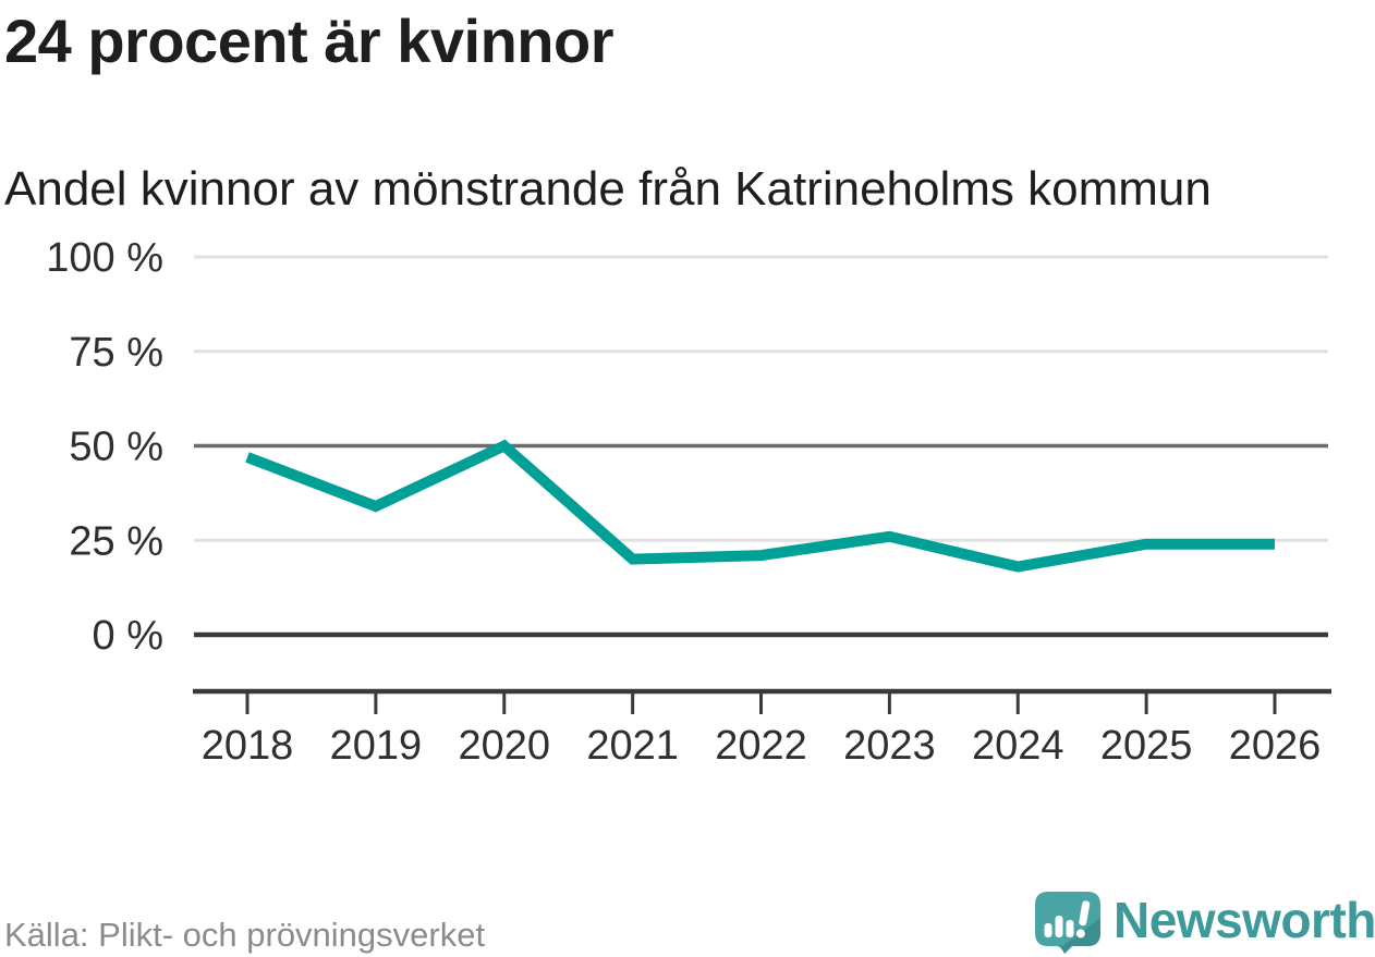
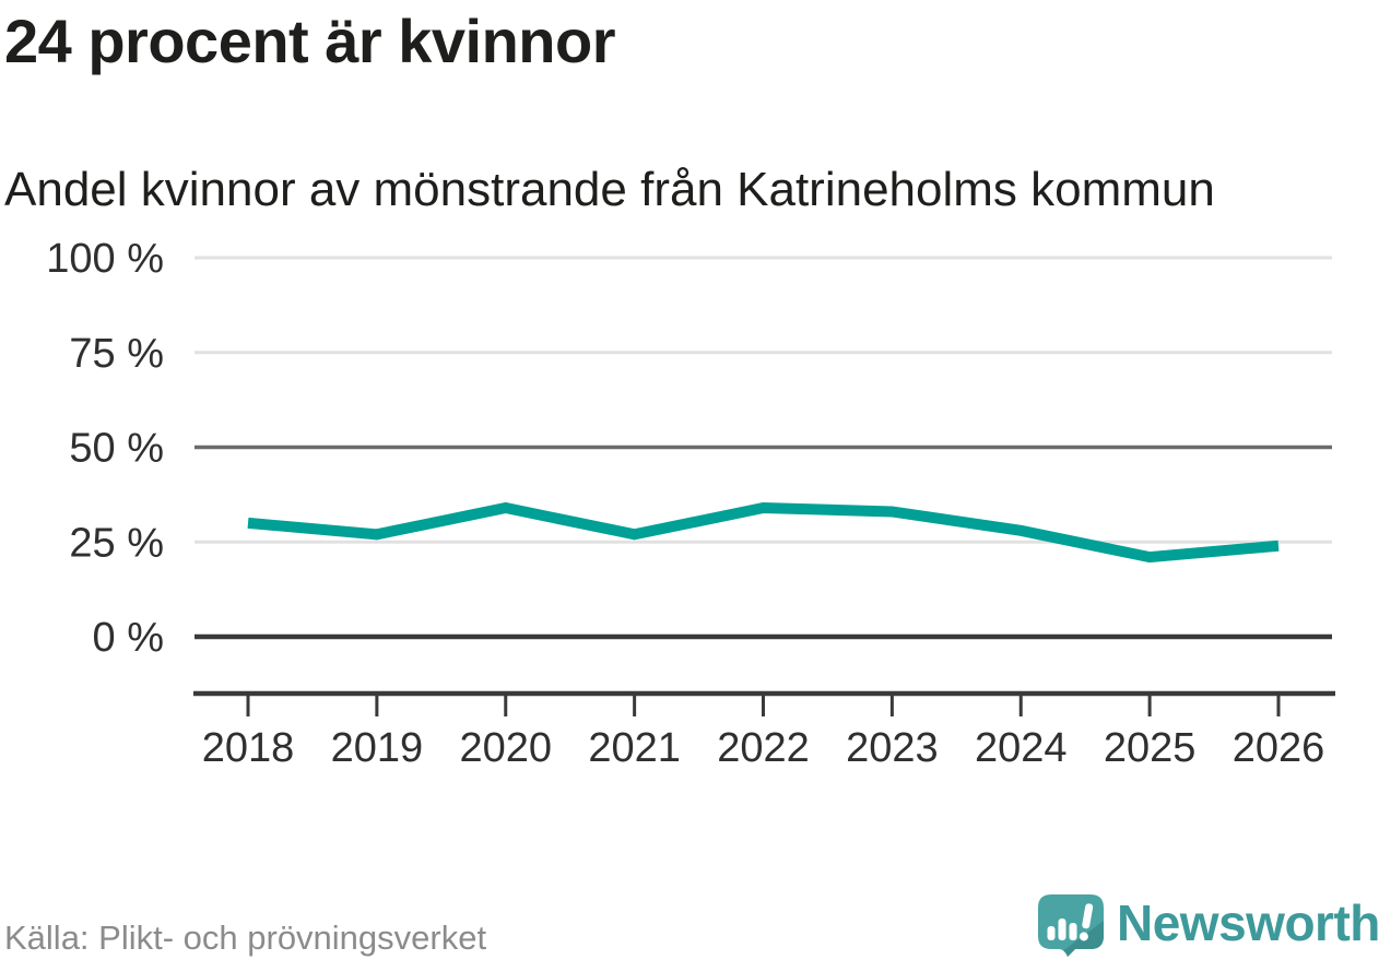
2018: 47% -> 30%
2019: 34% -> 27%
2020: 50% -> 34%
2021: 20% -> 27%
2022: 21% -> 34%
2023: 26% -> 33%
2024: 18% -> 28%
2025: 24% -> 21%
